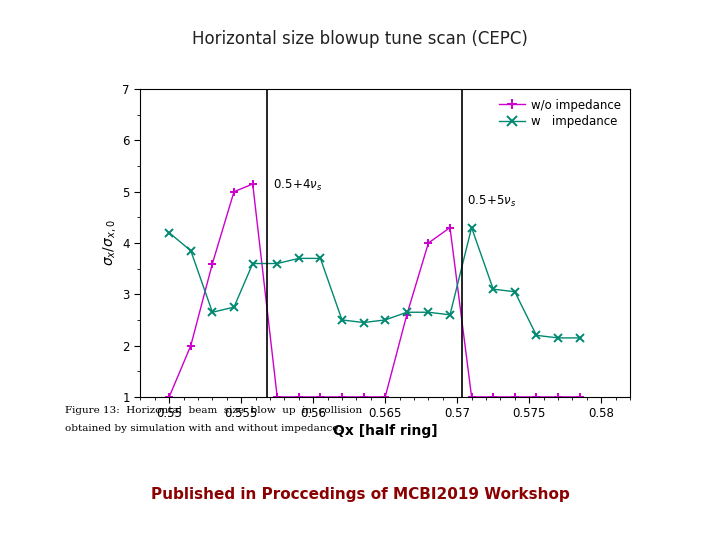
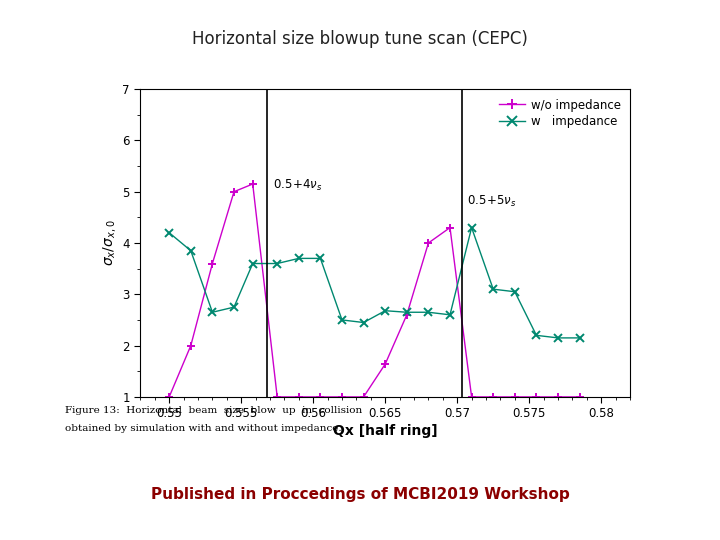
w/o impedance/0.565: 1.00 -> 1.64
w impedance/0.565: 2.50 -> 2.68
